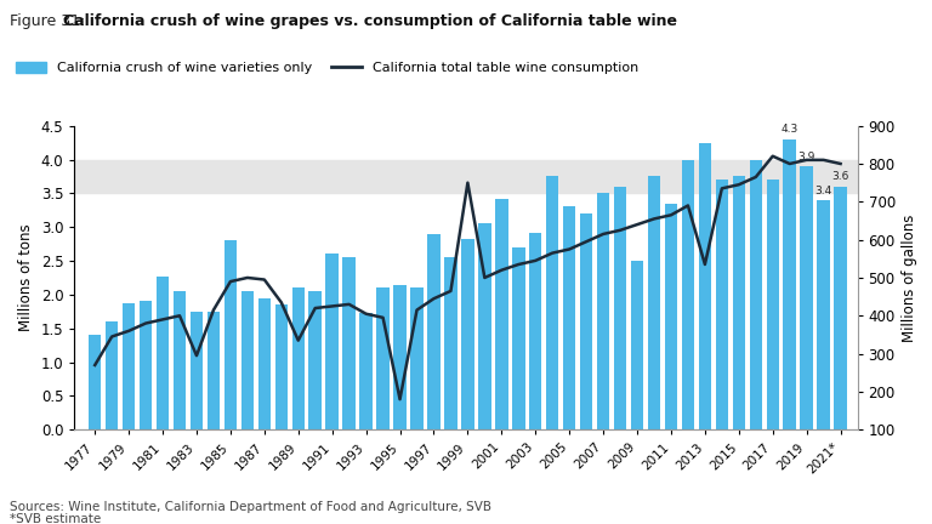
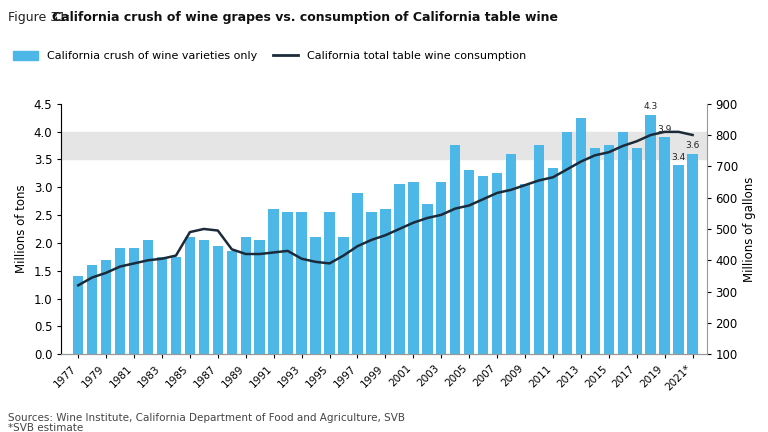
California total table wine consumption/1977: 270 -> 320
California crush of wine varieties only/1979: 1.88 -> 1.70
California crush of wine varieties only/1981: 2.26 -> 1.90
California total table wine consumption/1983: 295 -> 405
California crush of wine varieties only/1985: 2.80 -> 2.10
California total table wine consumption/1989: 335 -> 420
California crush of wine varieties only/1993: 1.72 -> 2.55
California crush of wine varieties only/1995: 2.14 -> 2.55
California total table wine consumption/1995: 180 -> 390
California crush of wine varieties only/1999: 2.82 -> 2.60
California total table wine consumption/1999: 750 -> 480
California crush of wine varieties only/2001: 3.42 -> 3.10
California crush of wine varieties only/2003: 2.92 -> 3.10
California crush of wine varieties only/2007: 3.50 -> 3.25
California crush of wine varieties only/2009: 2.50 -> 3.05
California total table wine consumption/2013: 535 -> 715
California total table wine consumption/2017: 820 -> 780
